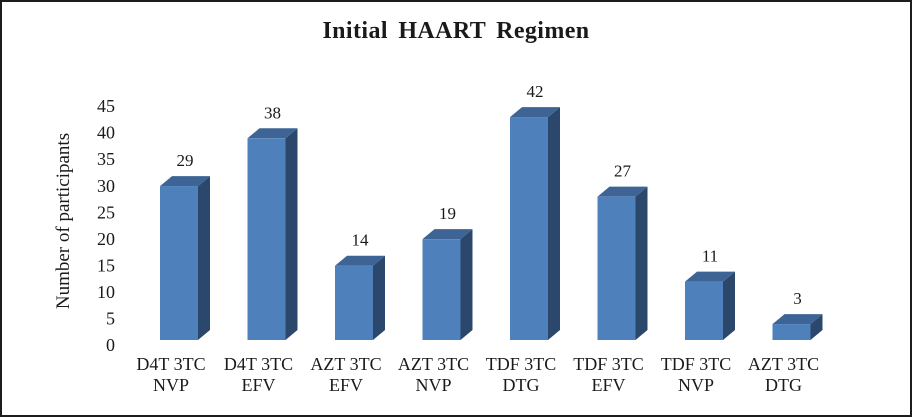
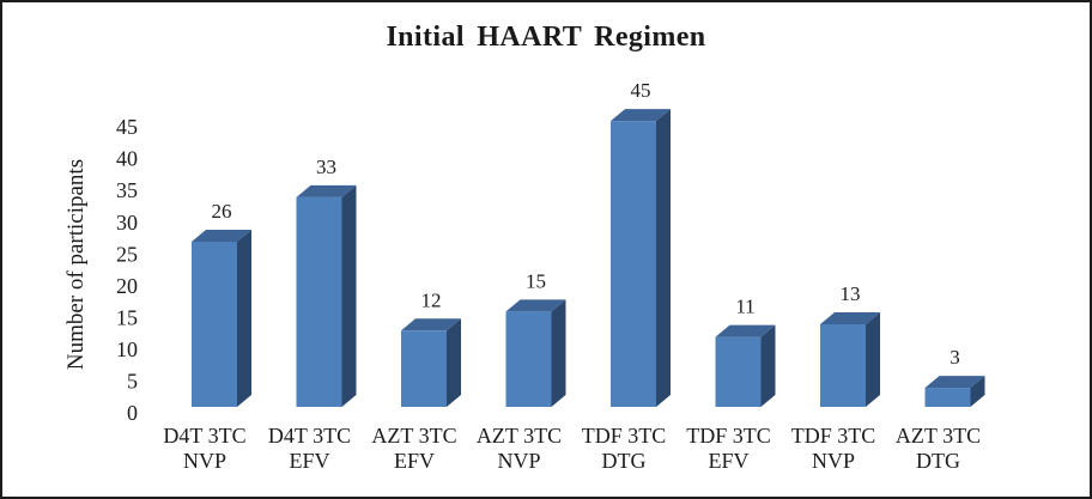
D4T 3TC NVP: 29 -> 26
D4T 3TC EFV: 38 -> 33
AZT 3TC EFV: 14 -> 12
AZT 3TC NVP: 19 -> 15
TDF 3TC DTG: 42 -> 45
TDF 3TC EFV: 27 -> 11
TDF 3TC NVP: 11 -> 13
